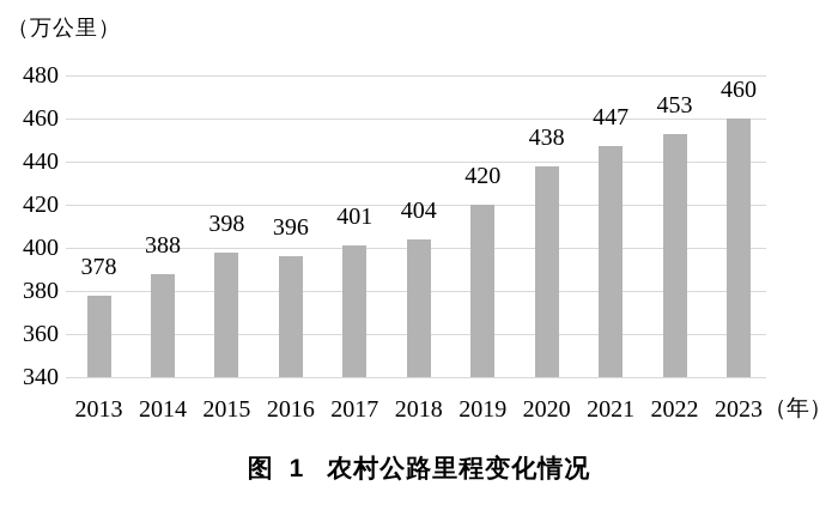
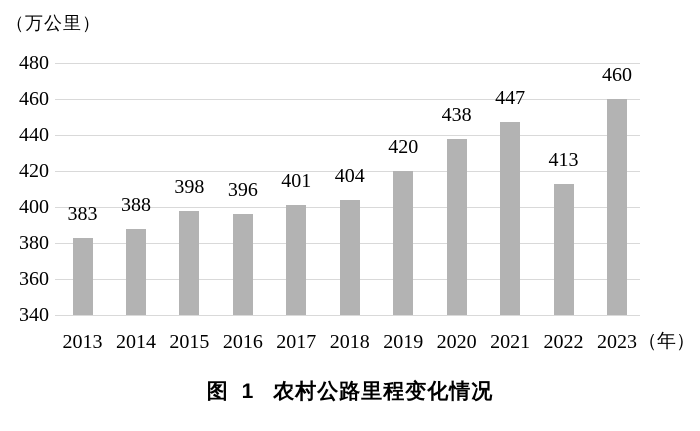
2013: 378 -> 383
2022: 453 -> 413
